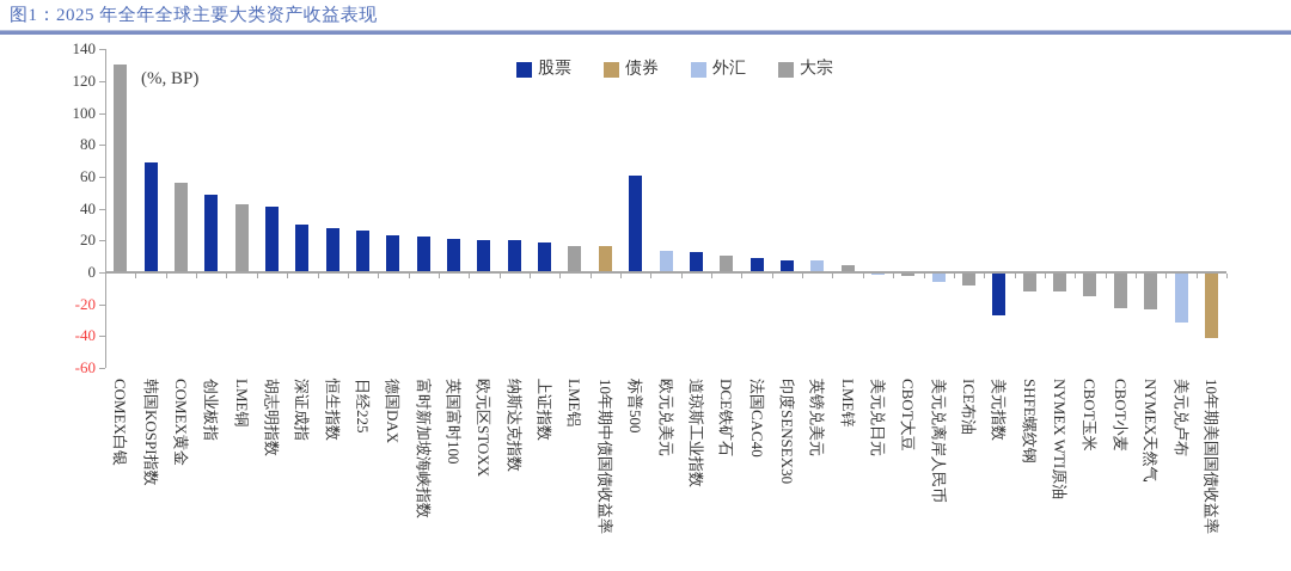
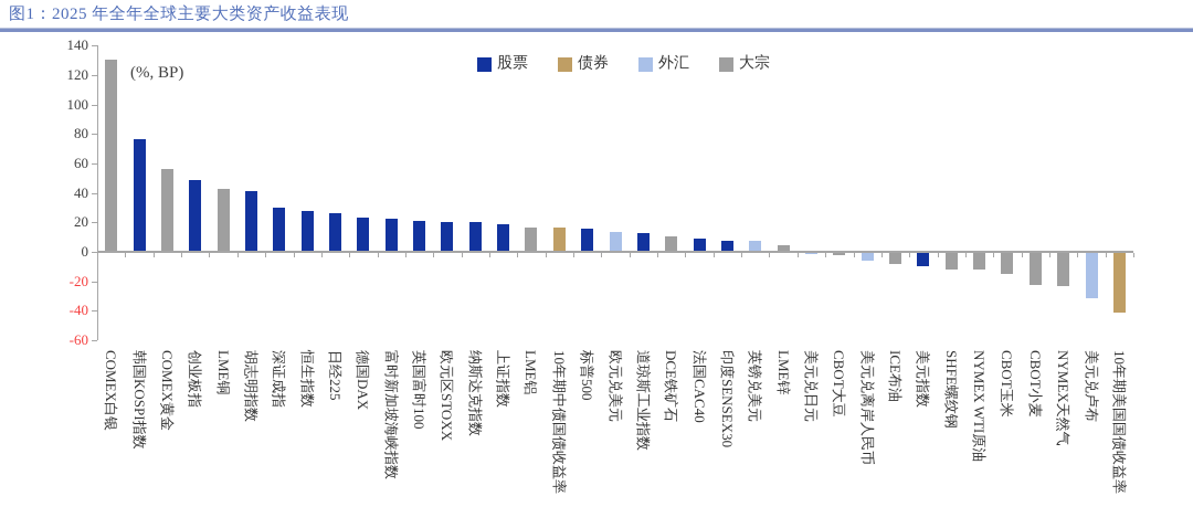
韩国KOSPI指数: 69 -> 76
标普500: 61 -> 16
美元指数: -26 -> -9
